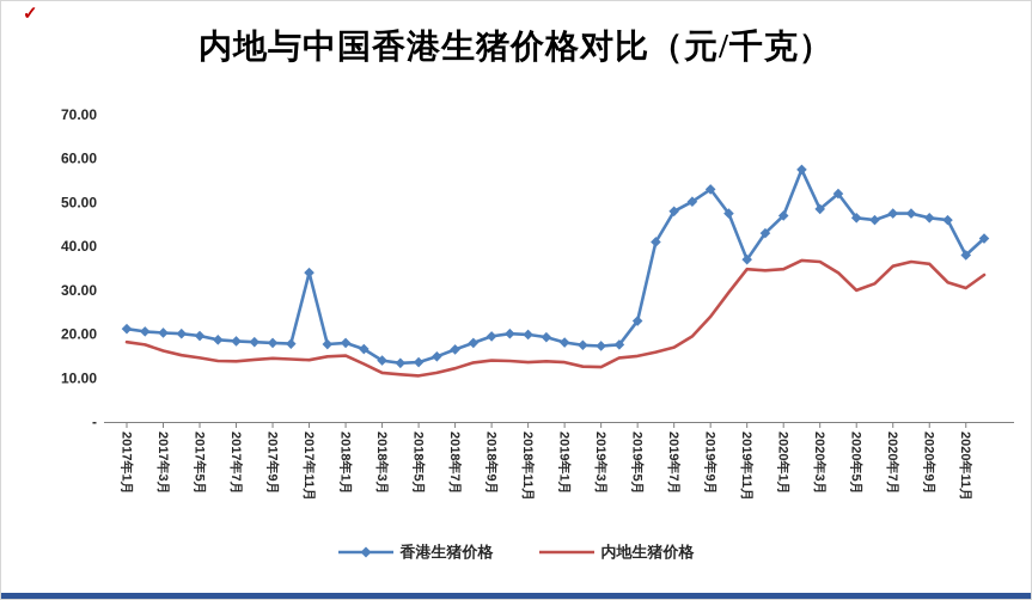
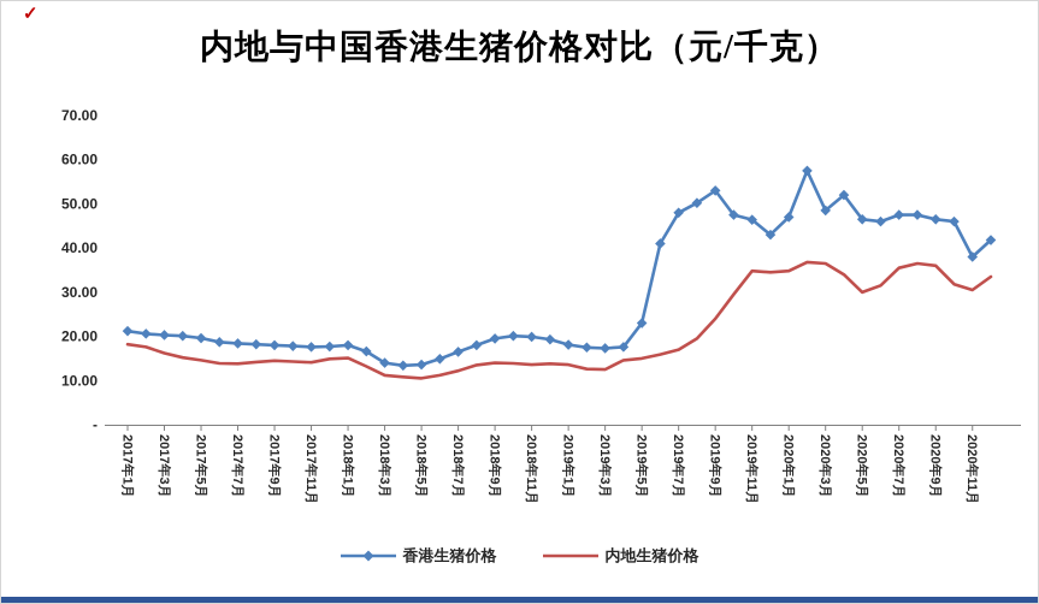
香港生猪价格/2017年11月: 34 -> 18
香港生猪价格/2019年11月: 37 -> 46
